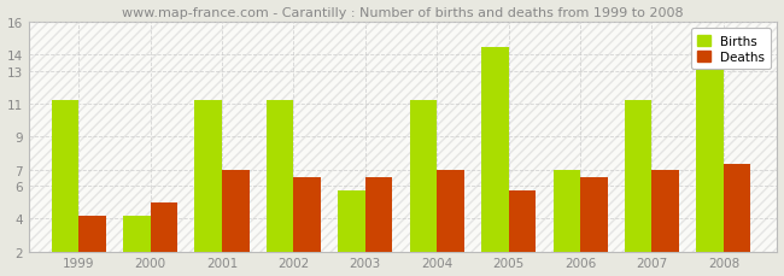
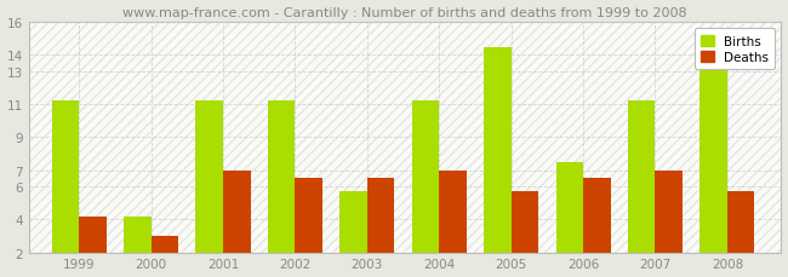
Deaths/2000: 5.0 -> 3.0
Births/2006: 7.0 -> 7.5
Deaths/2008: 7.3 -> 5.7
